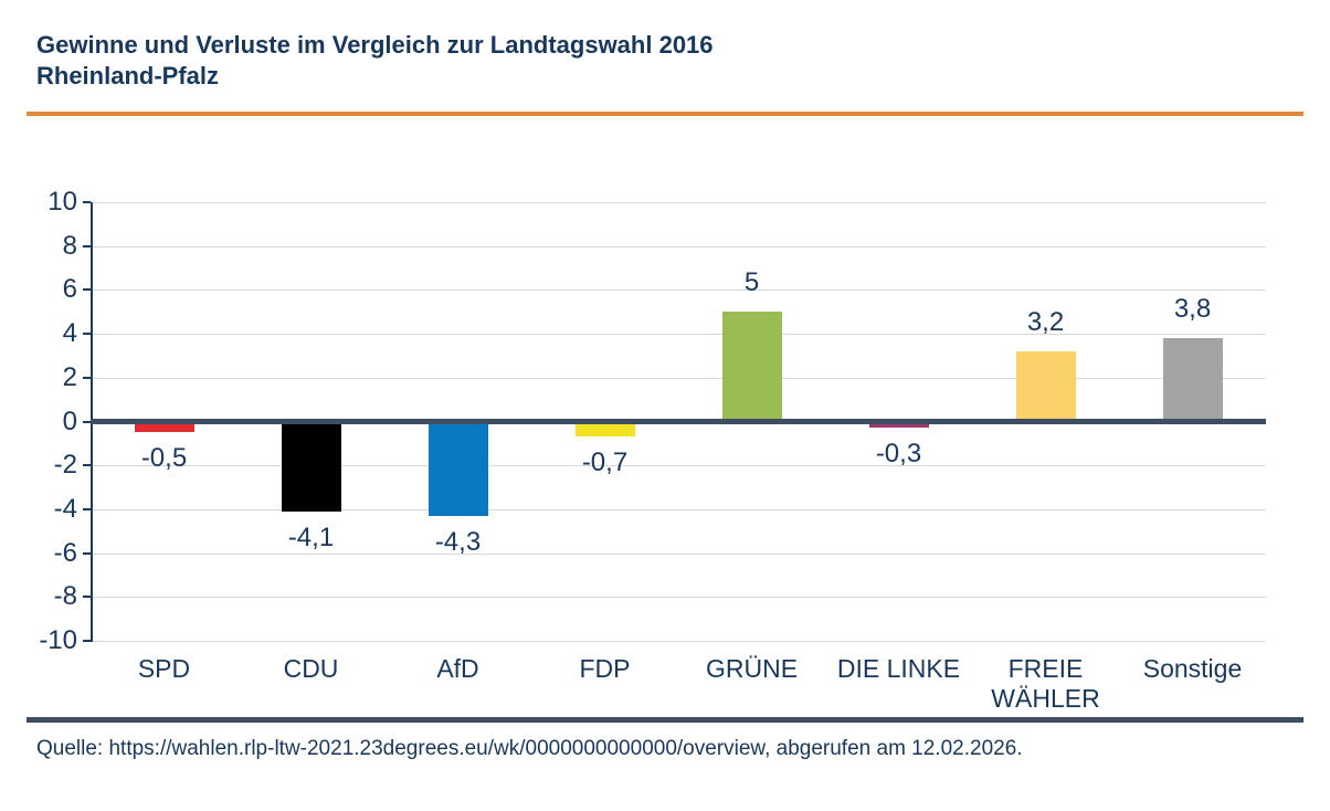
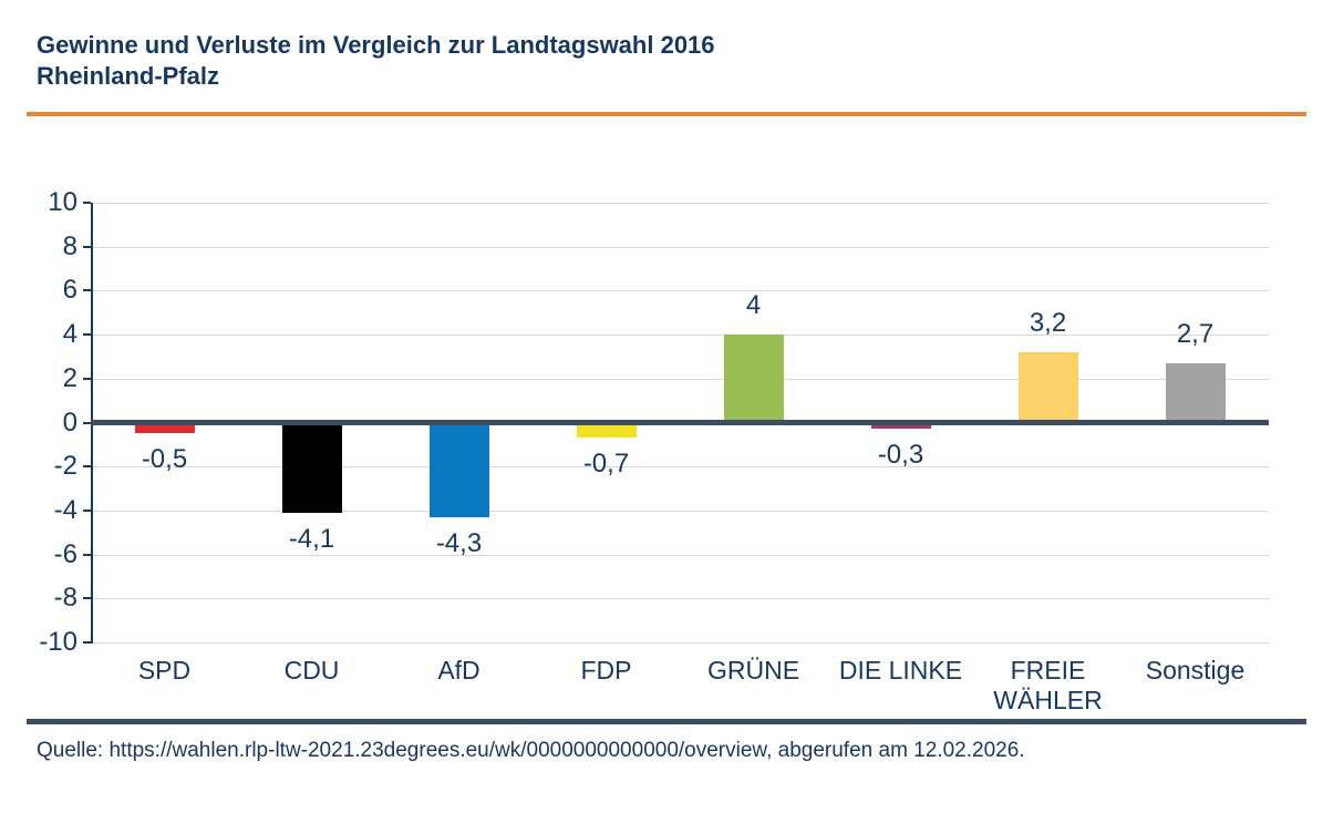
GRÜNE: 5 -> 4
Sonstige: 3,8 -> 2,7
